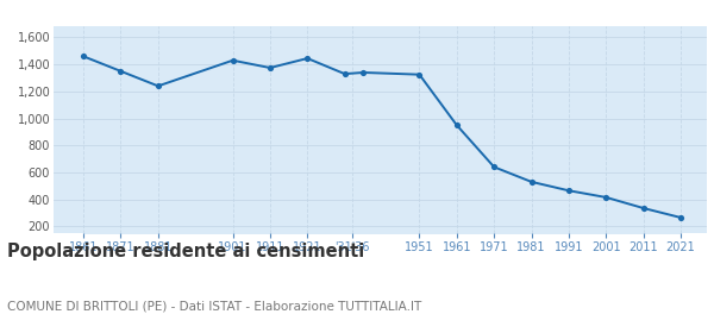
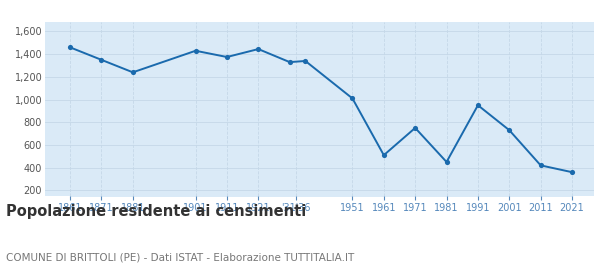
1951: 1,320 -> 1,010
1961: 950 -> 510
1971: 640 -> 750
1981: 530 -> 450
1991: 460 -> 950
2001: 420 -> 730
2011: 340 -> 420
2021: 260 -> 360
